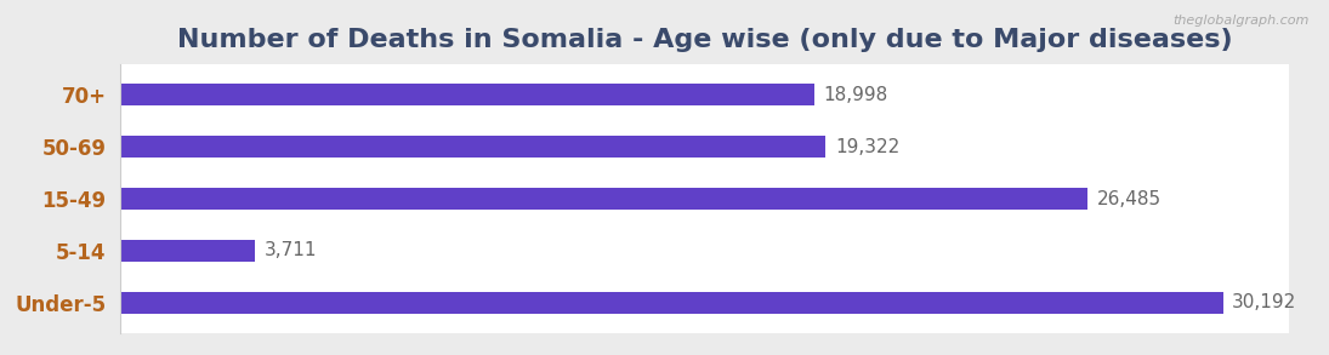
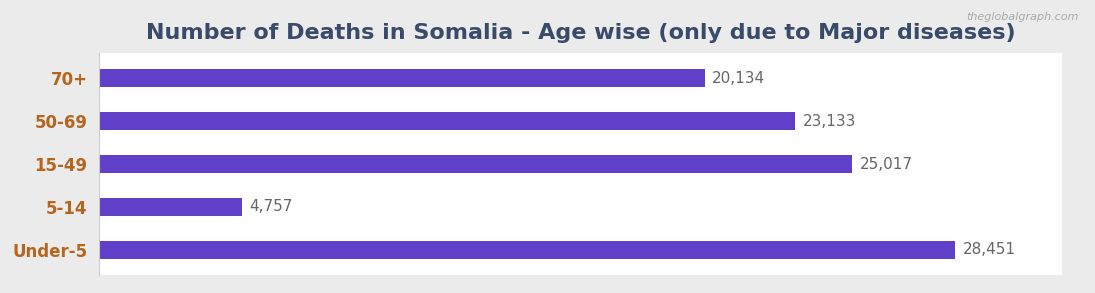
70+: 18,998 -> 20,134
50-69: 19,322 -> 23,133
15-49: 26,485 -> 25,017
5-14: 3,711 -> 4,757
Under-5: 30,192 -> 28,451
